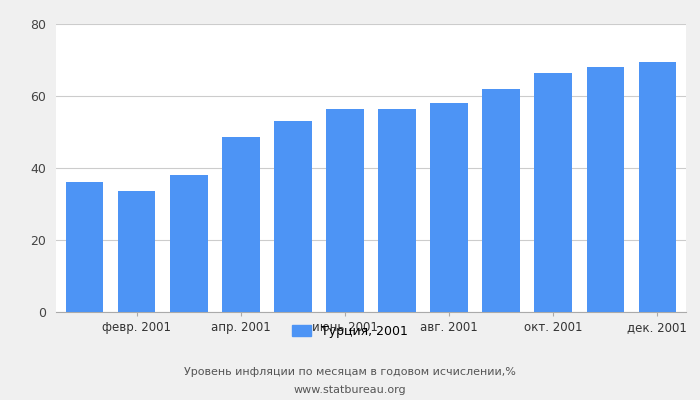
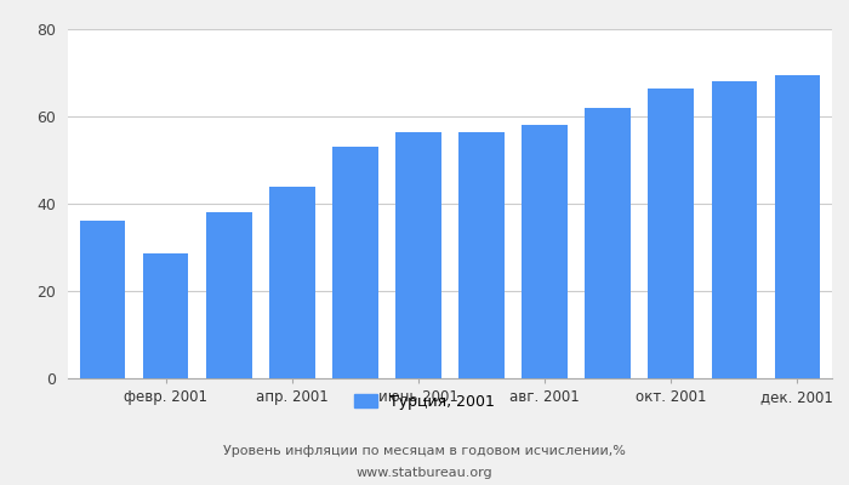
февр. 2001: 33.5 -> 28.5
апр. 2001: 48.5 -> 44.0
